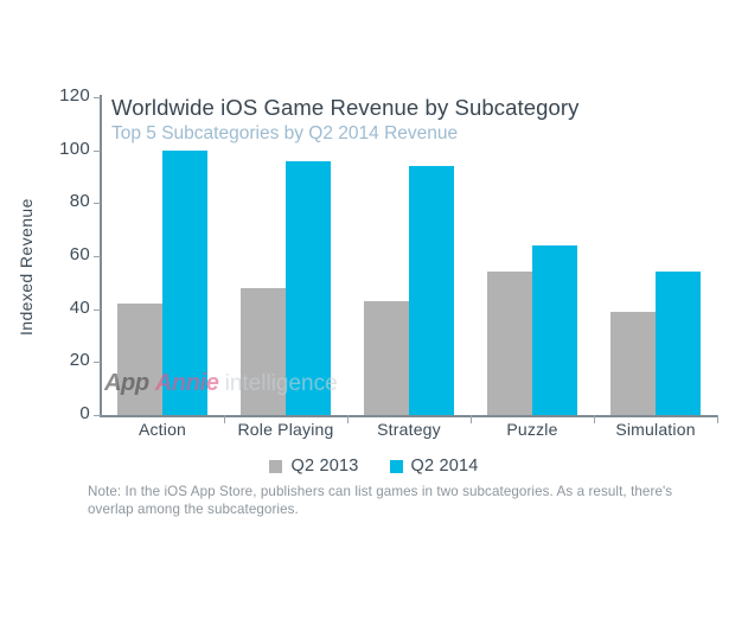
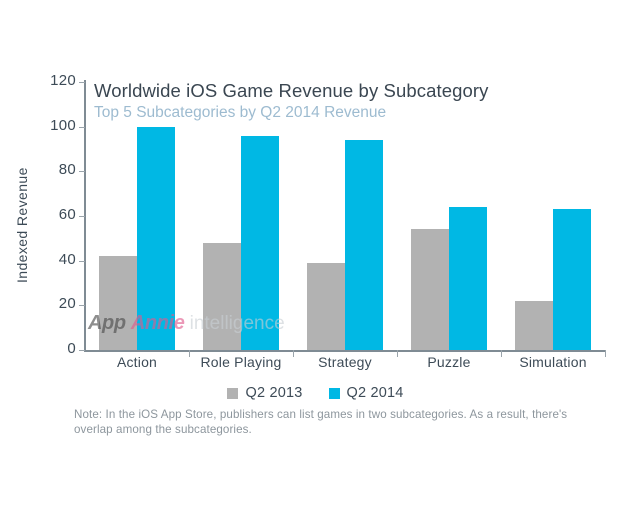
Q2 2013/Strategy: 43 -> 39
Q2 2013/Simulation: 39 -> 22
Q2 2014/Simulation: 54 -> 63
